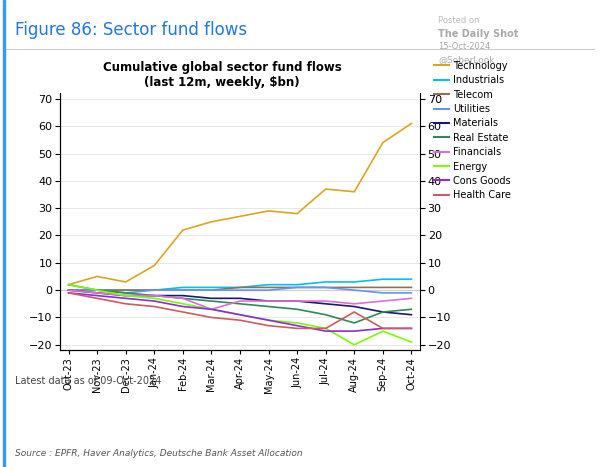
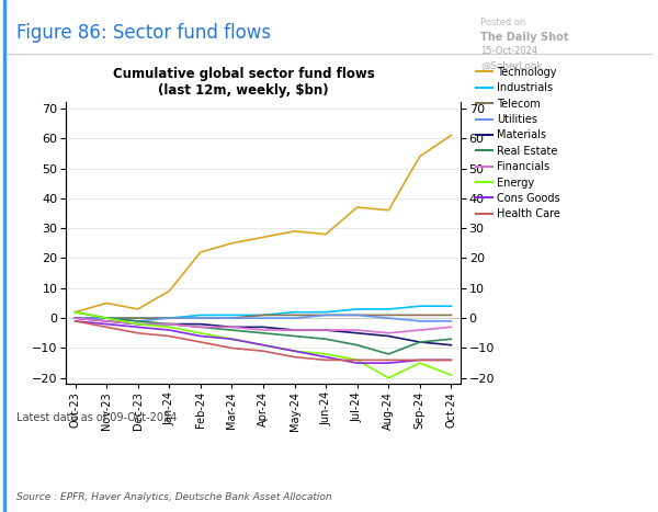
Financials/Mar-24: -7 -> -3
Health Care/Aug-24: -8 -> -14
